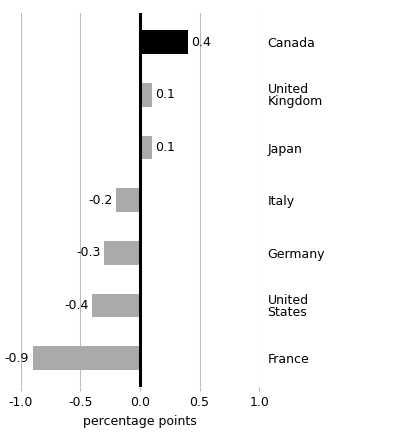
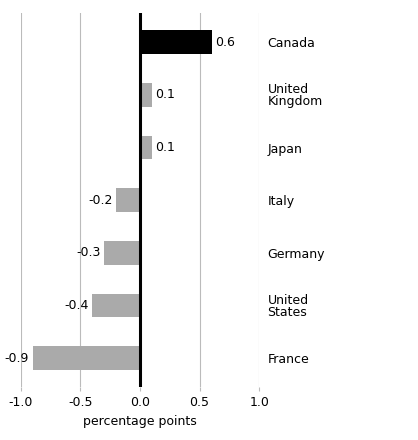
Canada: 0.4 -> 0.6
